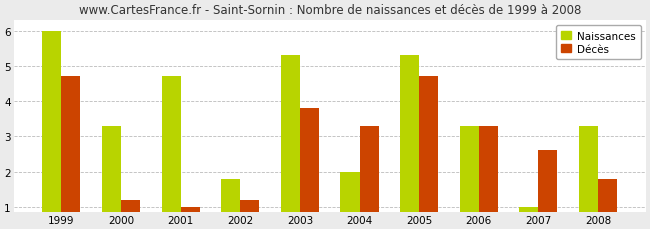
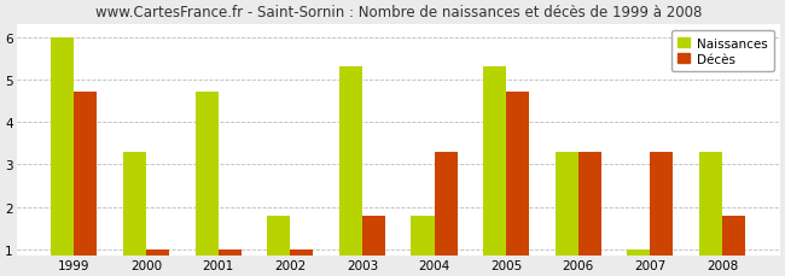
Décès/2000: 1.2 -> 1.0
Décès/2002: 1.2 -> 1.0
Décès/2003: 3.8 -> 1.8
Naissances/2004: 2.0 -> 1.8
Décès/2007: 2.6 -> 3.3
